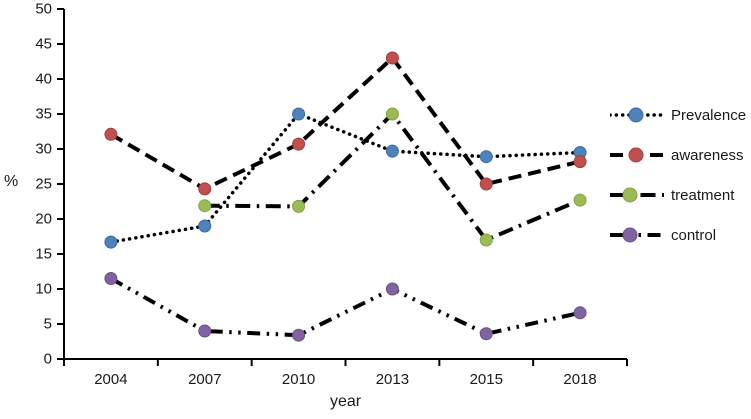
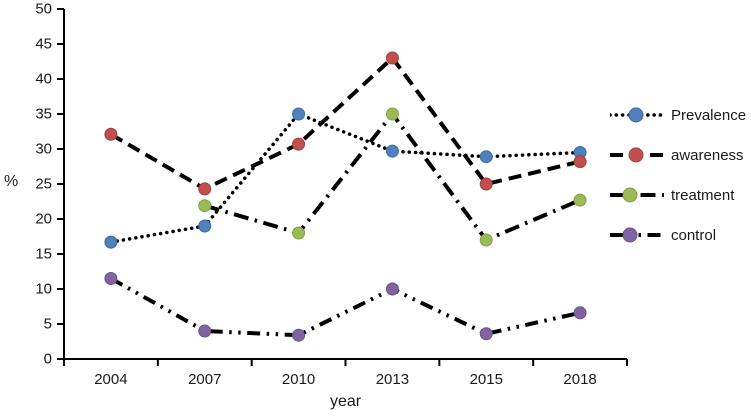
treatment/2010: 22 -> 18
